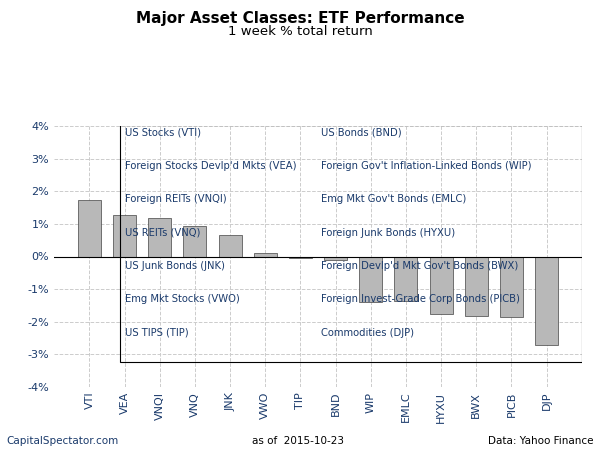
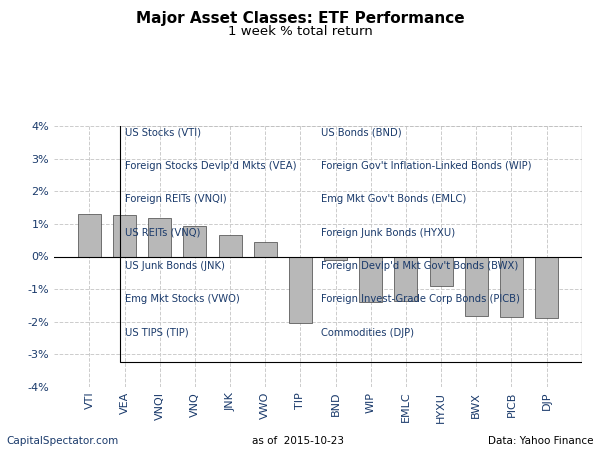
VTI: 1.72% -> 1.30%
VWO: 0.12% -> 0.45%
TIP: -0.05% -> -2.05%
HYXU: -1.75% -> -0.90%
DJP: -2.70% -> -1.90%
